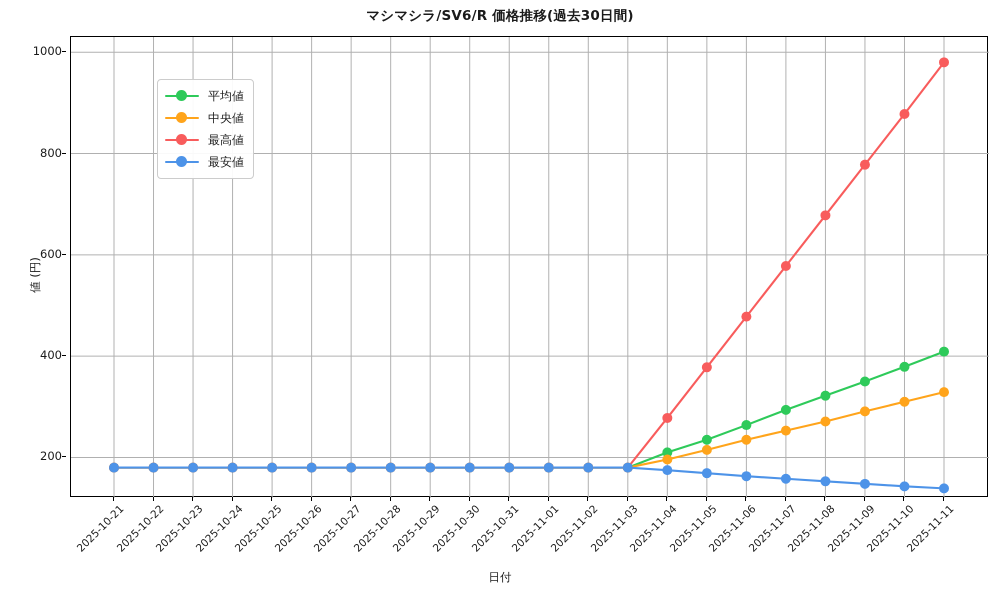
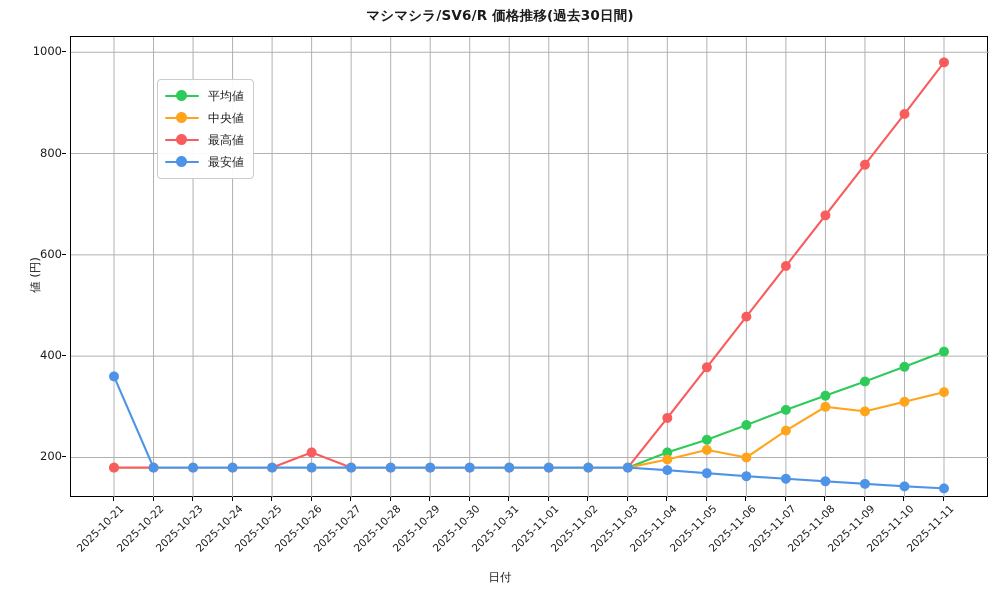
最安値/2025-10-21: 180 -> 360
最高値/2025-10-26: 180 -> 210
中央値/2025-11-06: 240 -> 200
中央値/2025-11-08: 270 -> 300
